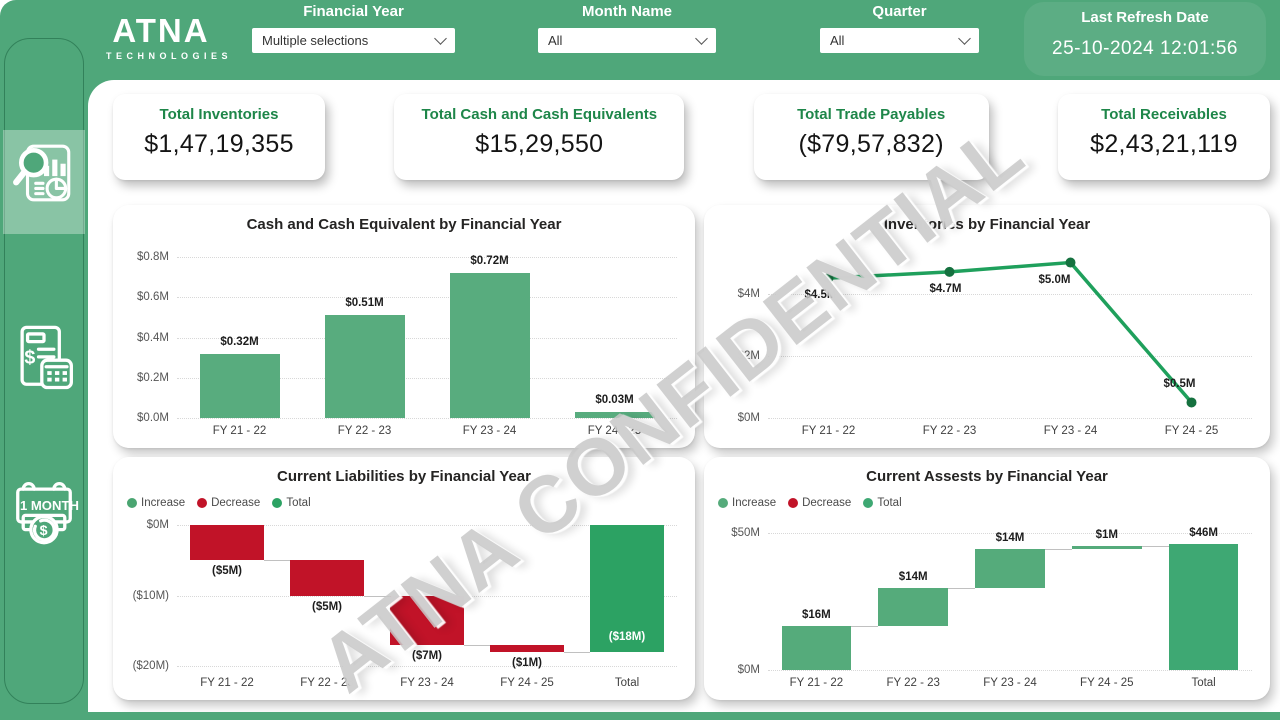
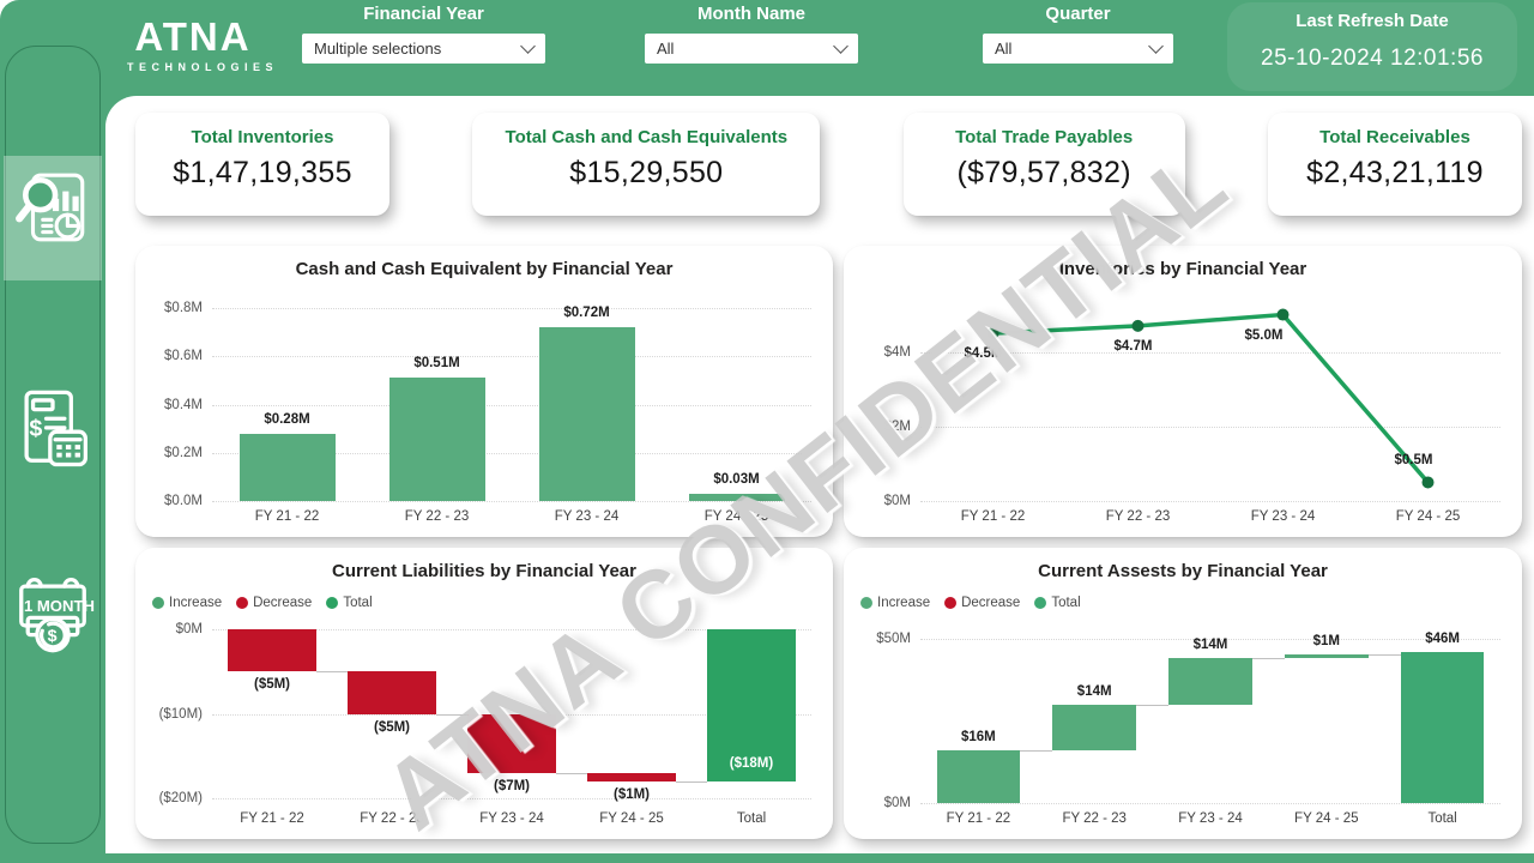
Cash and Cash Equivalent by Financial Year/FY 21 - 22: $0.32M -> $0.28M
